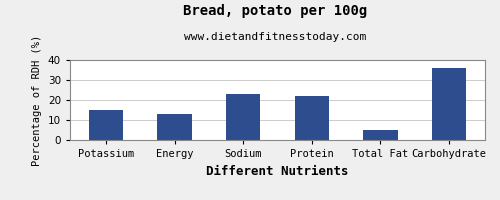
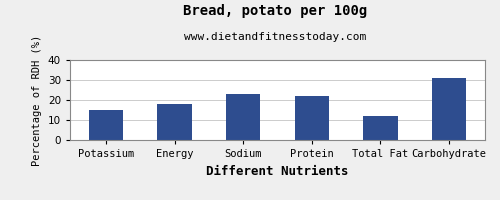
Energy: 13 -> 18
Total Fat: 5 -> 12
Carbohydrate: 36 -> 31
